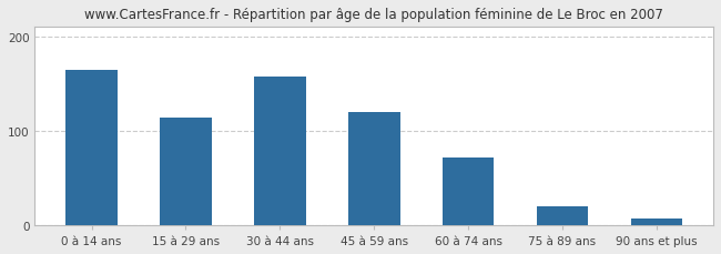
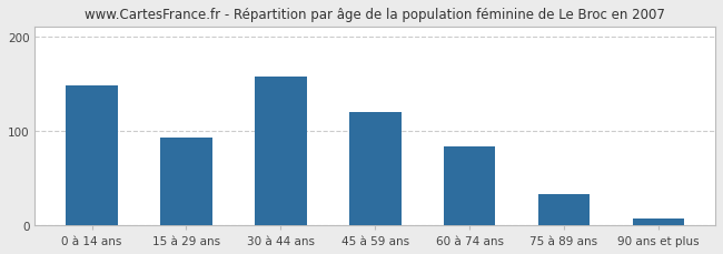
0 à 14 ans: 164 -> 148
15 à 29 ans: 114 -> 93
60 à 74 ans: 72 -> 83
75 à 89 ans: 20 -> 33
